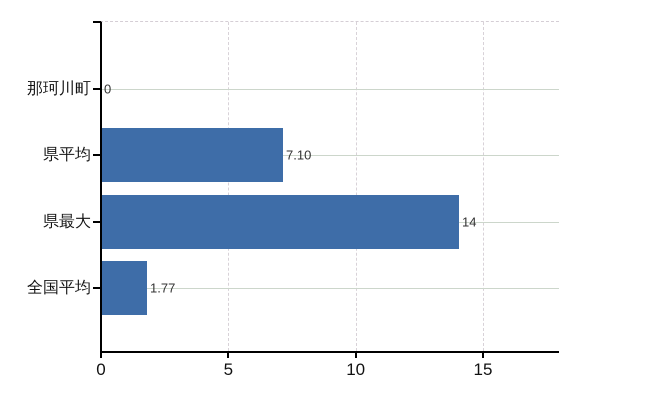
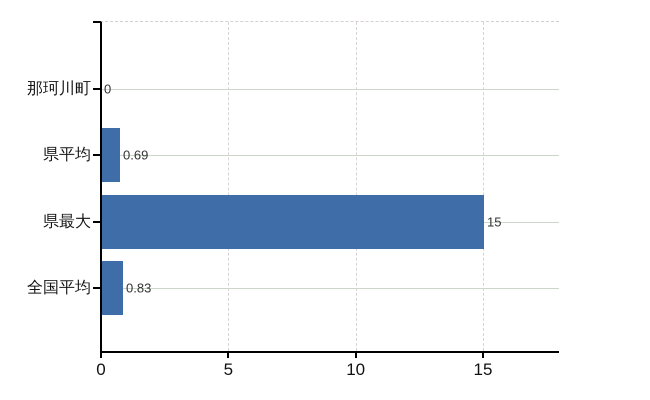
県平均: 7.10 -> 0.69
県最大: 14 -> 15
全国平均: 1.77 -> 0.83
